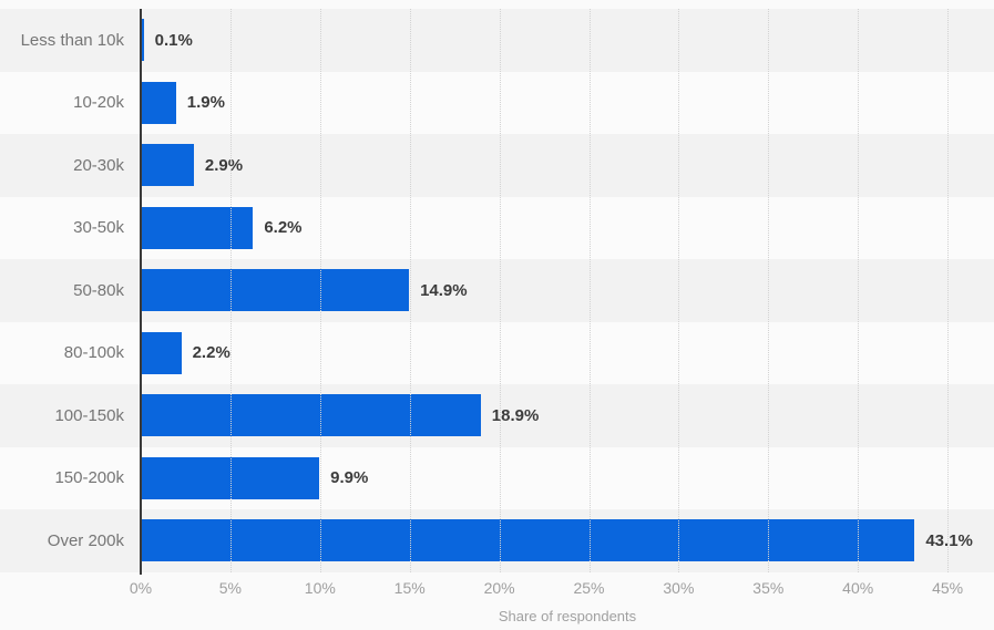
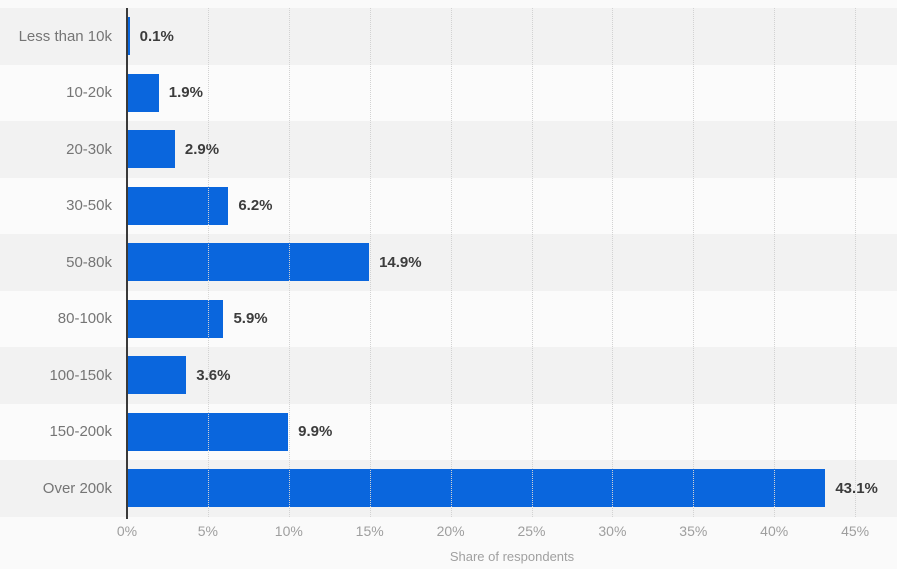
80-100k: 2.2% -> 5.9%
100-150k: 18.9% -> 3.6%
